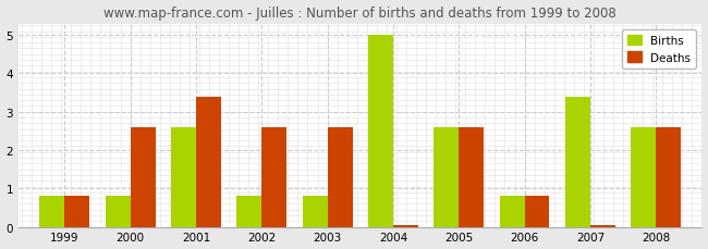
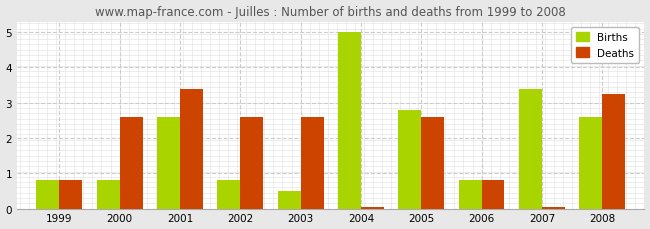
Births/2003: 0.8 -> 0.5
Births/2005: 2.6 -> 2.8
Deaths/2008: 2.60 -> 3.25
